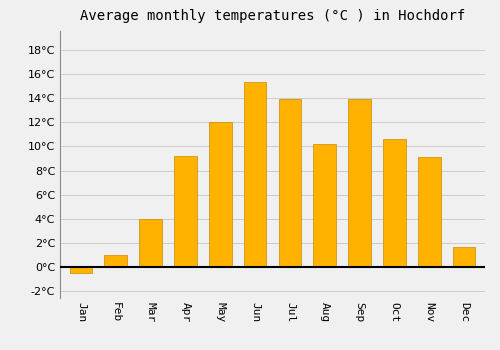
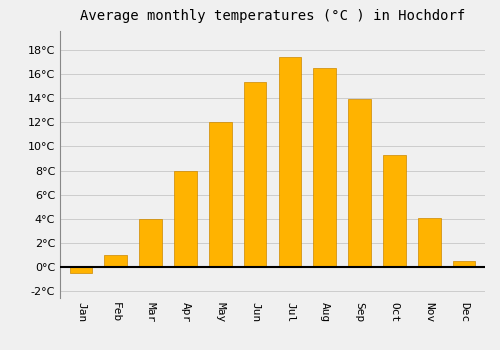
Apr: 9.2°C -> 8.0°C
Jul: 13.9°C -> 17.4°C
Aug: 10.2°C -> 16.5°C
Oct: 10.6°C -> 9.3°C
Nov: 9.1°C -> 4.1°C
Dec: 1.7°C -> 0.5°C
